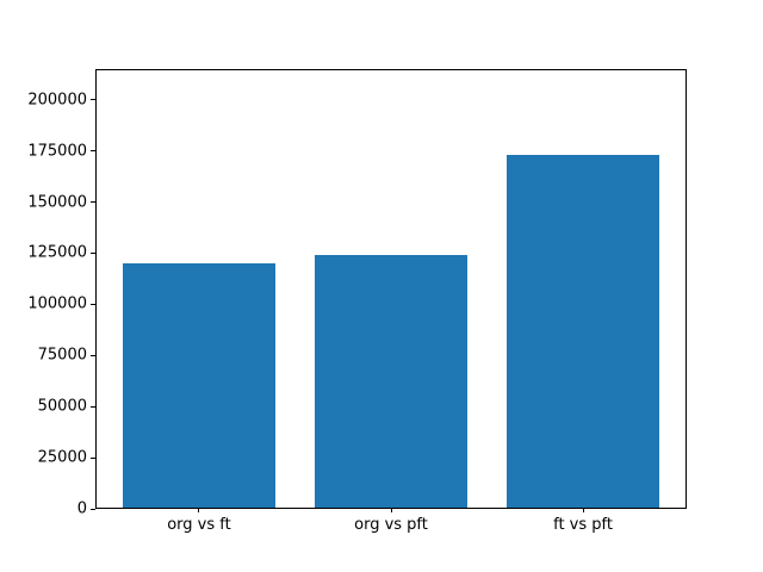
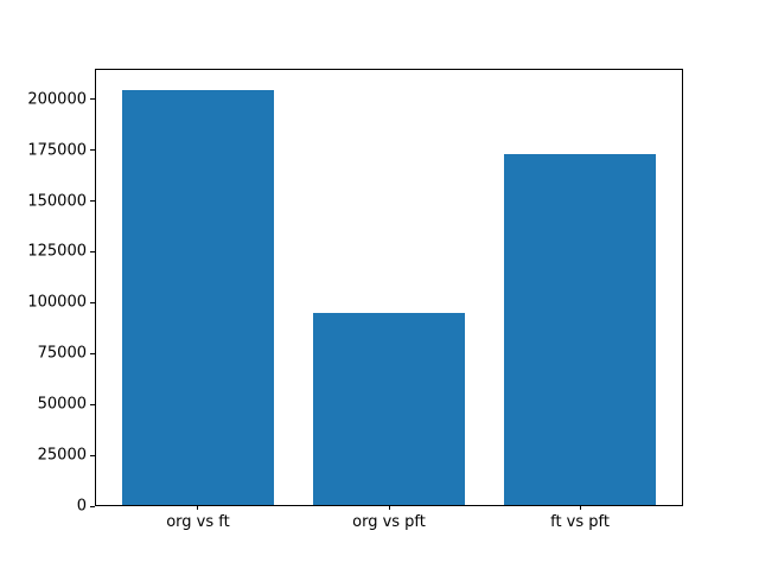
org vs ft: 120000 -> 204000
org vs pft: 124000 -> 95000
